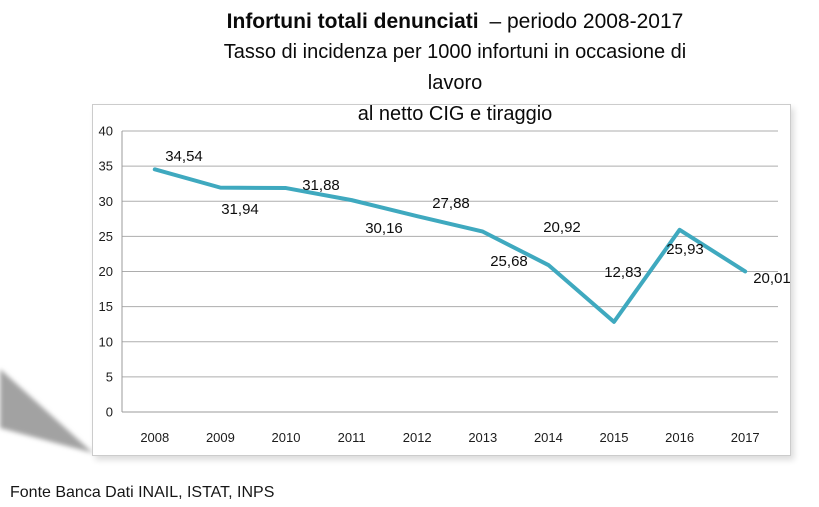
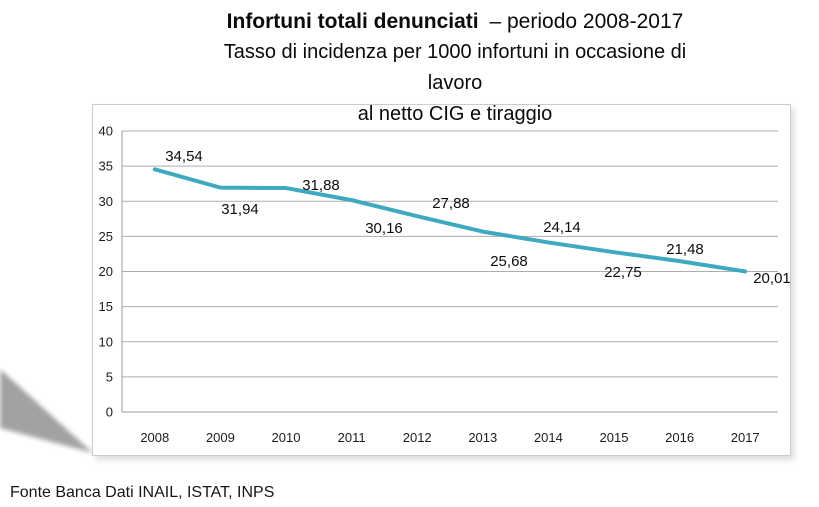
2014: 20,92 -> 24,14
2015: 12,83 -> 22,75
2016: 25,93 -> 21,48
